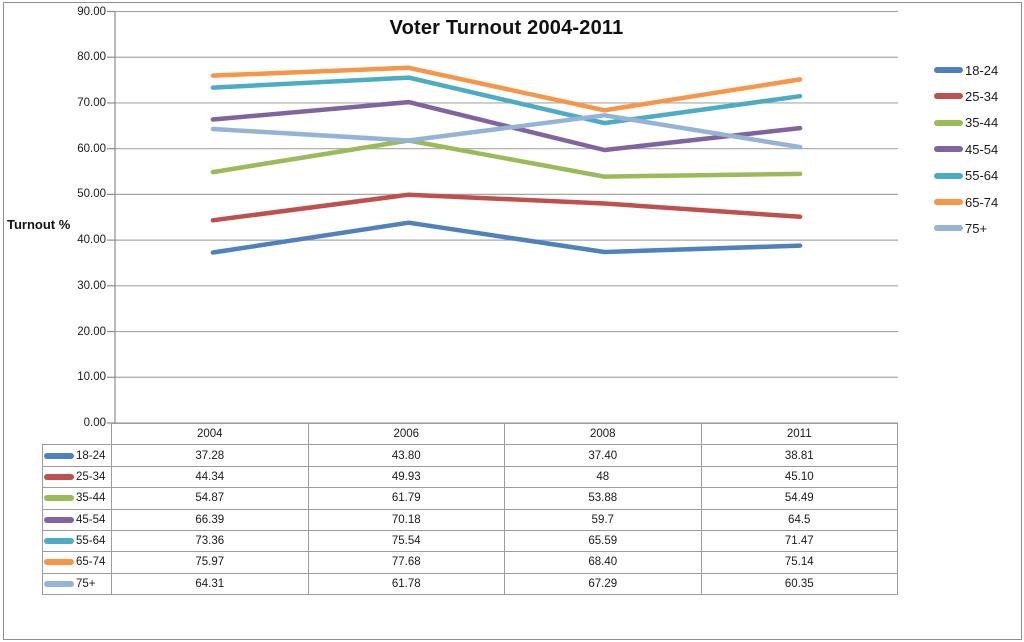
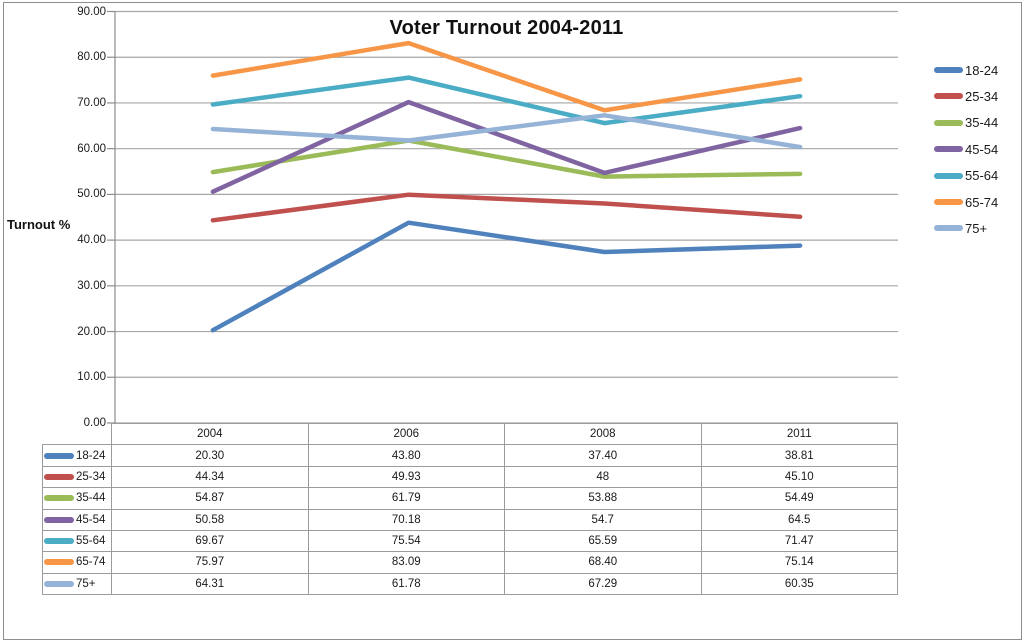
18-24/2004: 37.28 -> 20.30
45-54/2004: 66.39 -> 50.58
55-64/2004: 73.36 -> 69.67
65-74/2006: 77.68 -> 83.09
45-54/2008: 59.7 -> 54.7
